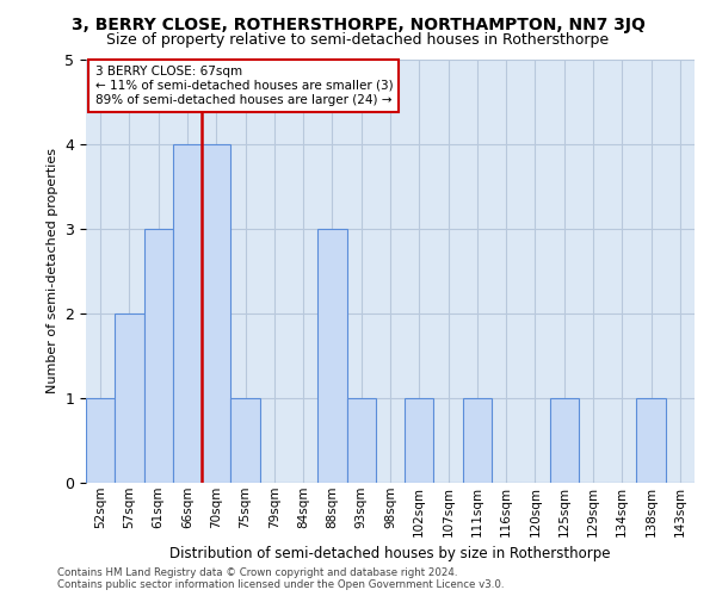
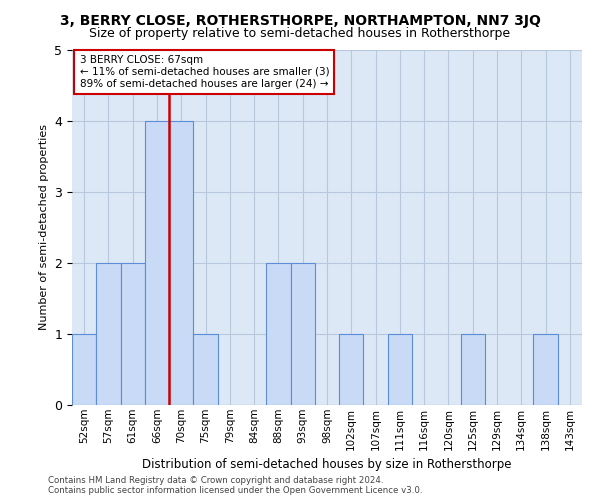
61sqm: 3 -> 2
88sqm: 3 -> 2
93sqm: 1 -> 2
